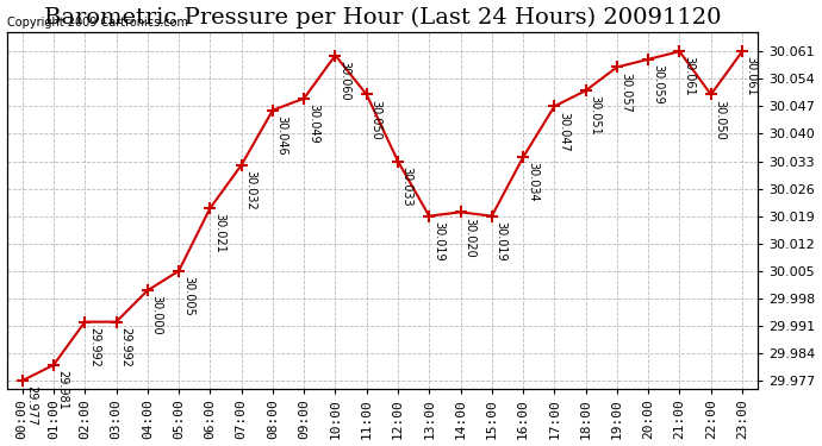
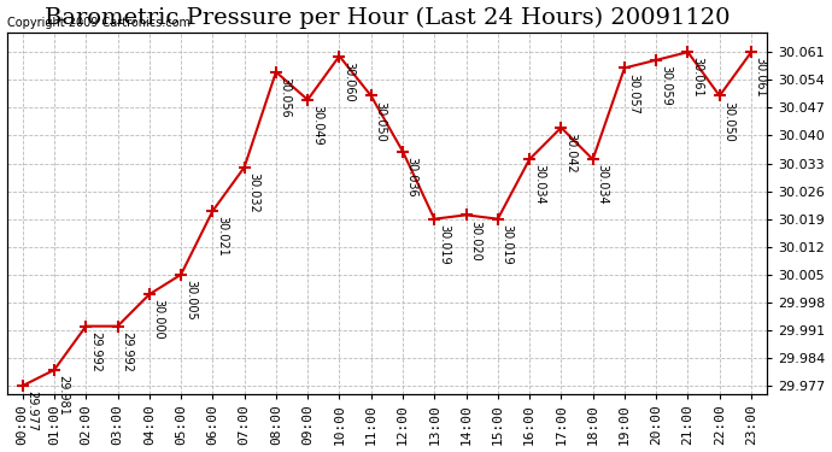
08:00: 30.046 -> 30.056
12:00: 30.033 -> 30.036
17:00: 30.047 -> 30.042
18:00: 30.051 -> 30.034
